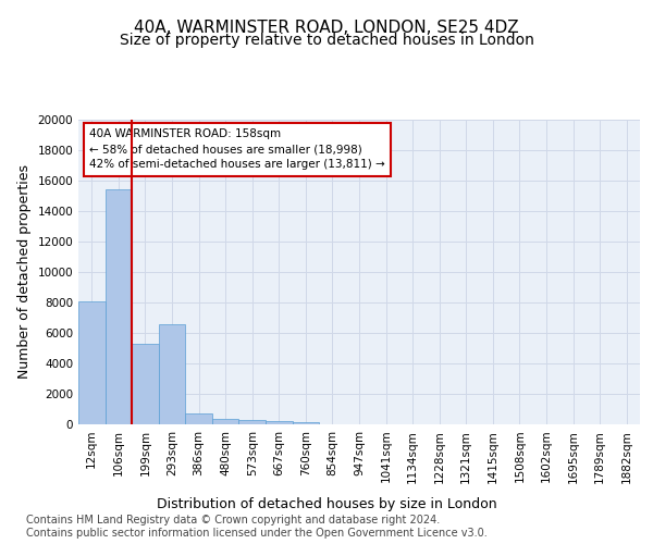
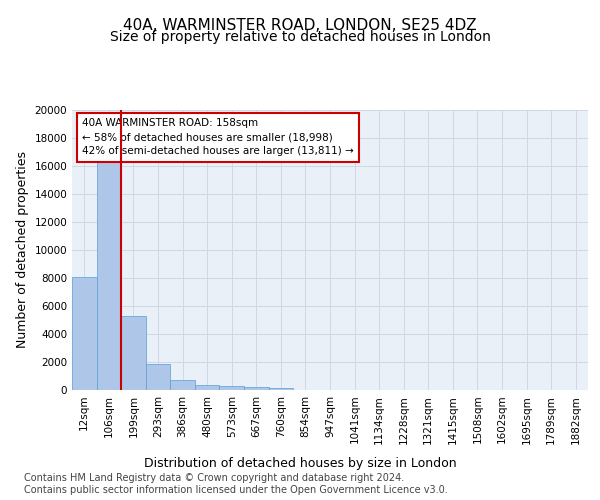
106sqm: 15400 -> 16500
293sqm: 6600 -> 1800
